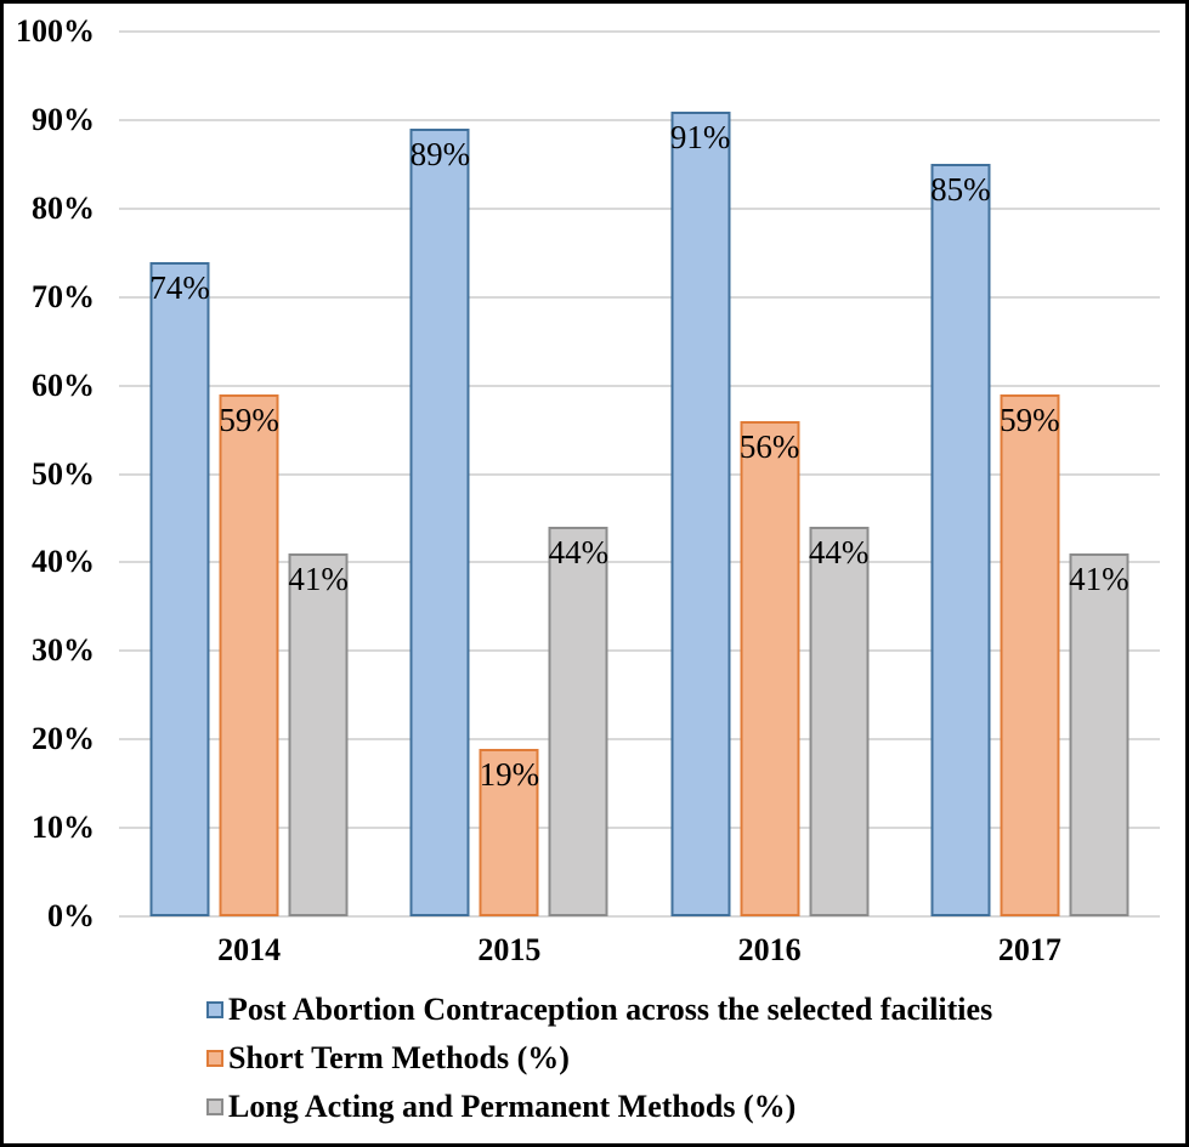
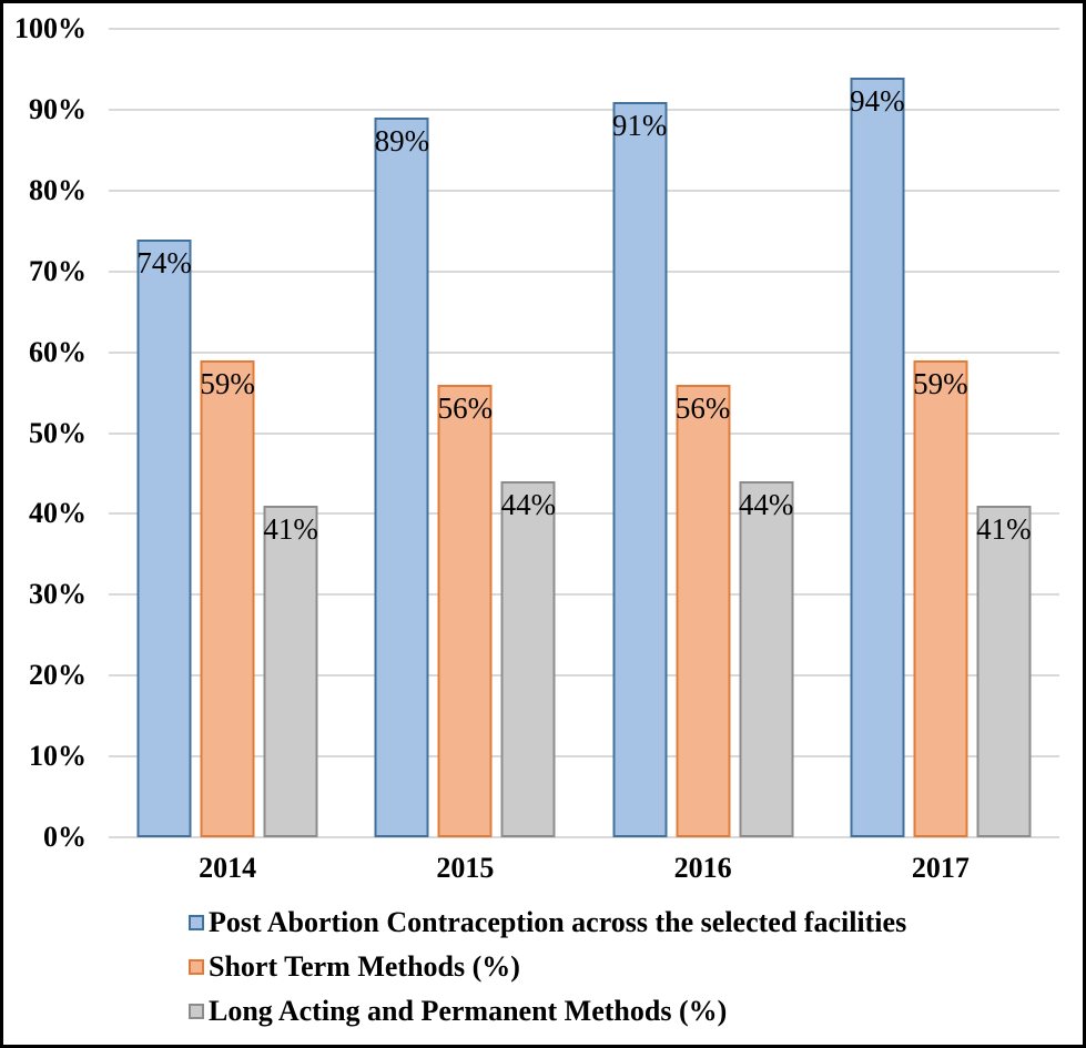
Short Term Methods (%)/2015: 19% -> 56%
Post Abortion Contraception across the selected facilities/2017: 85% -> 94%
